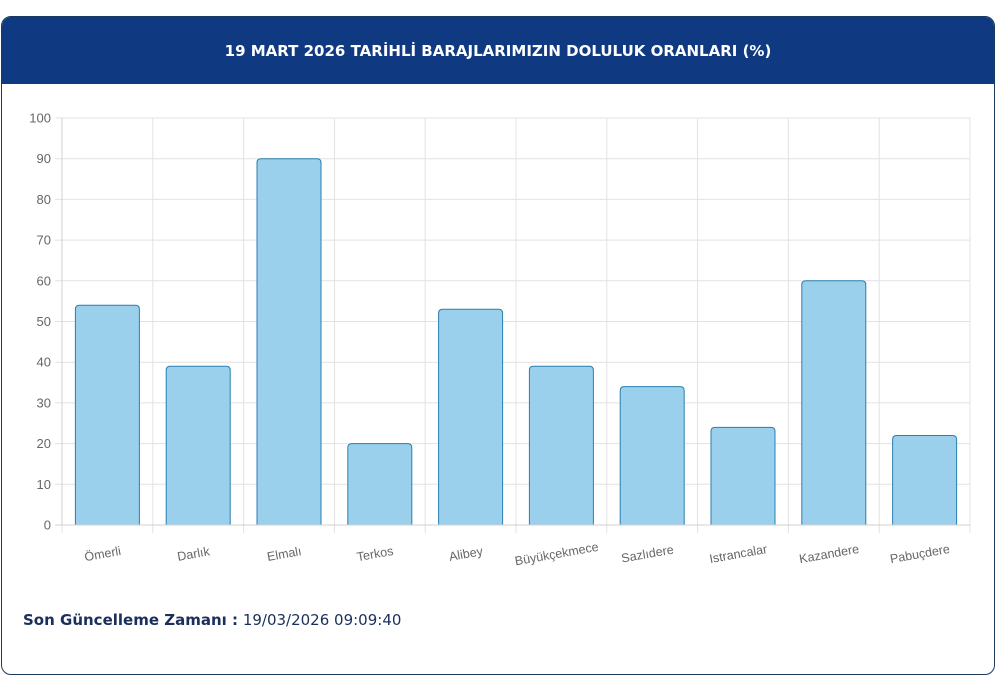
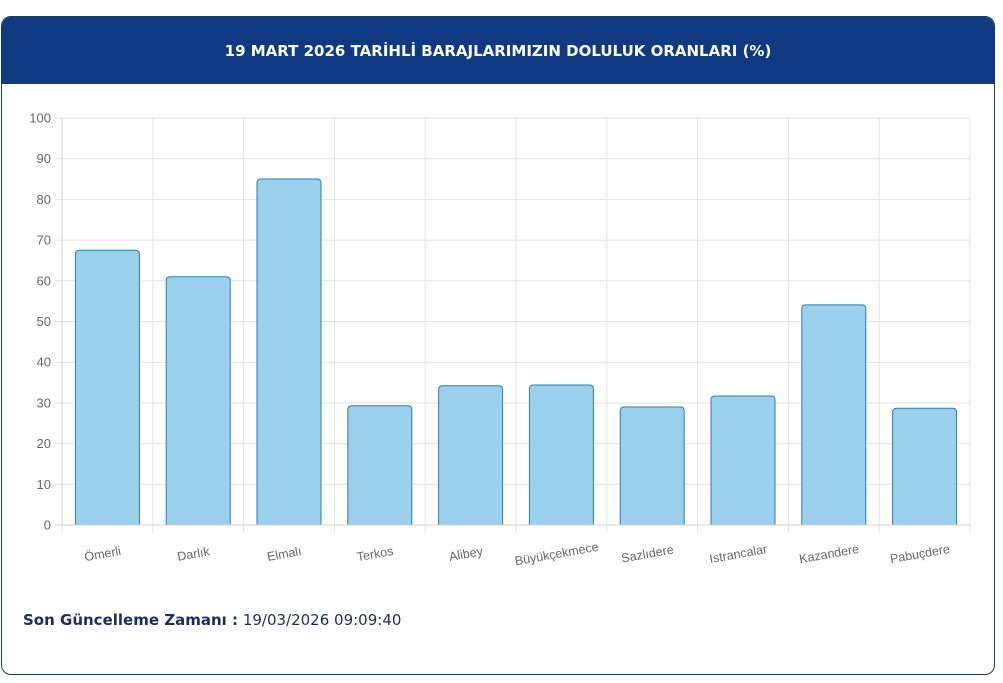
Ömerli: 54 -> 68
Darlık: 39 -> 61
Elmalı: 90 -> 85
Terkos: 20 -> 29
Alibey: 53 -> 34
Büyükçekmece: 39 -> 34
Sazlıdere: 34 -> 29
Istrancalar: 24 -> 32
Kazandere: 60 -> 54
Pabuçdere: 22 -> 29
